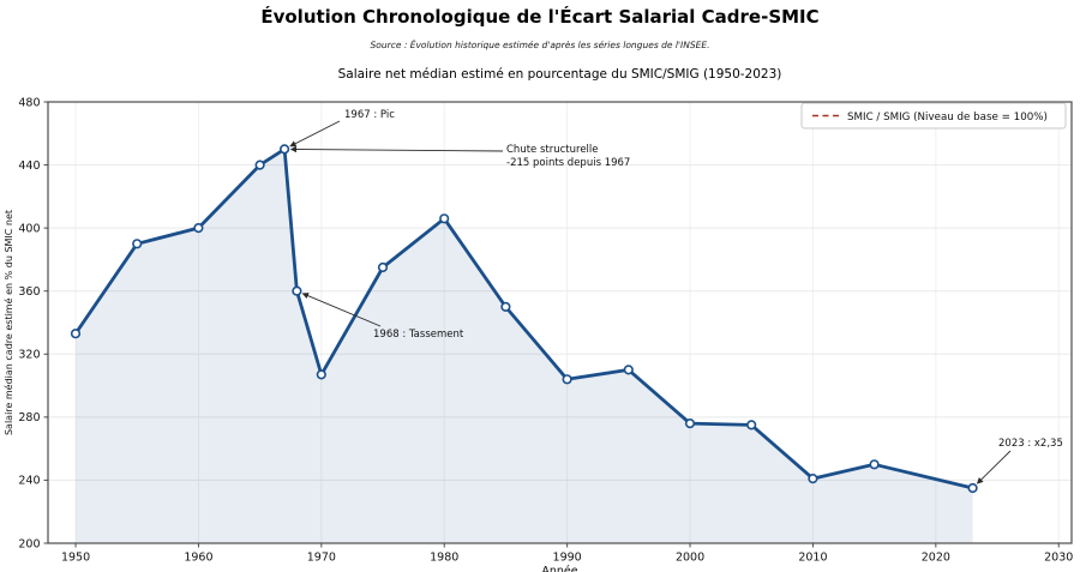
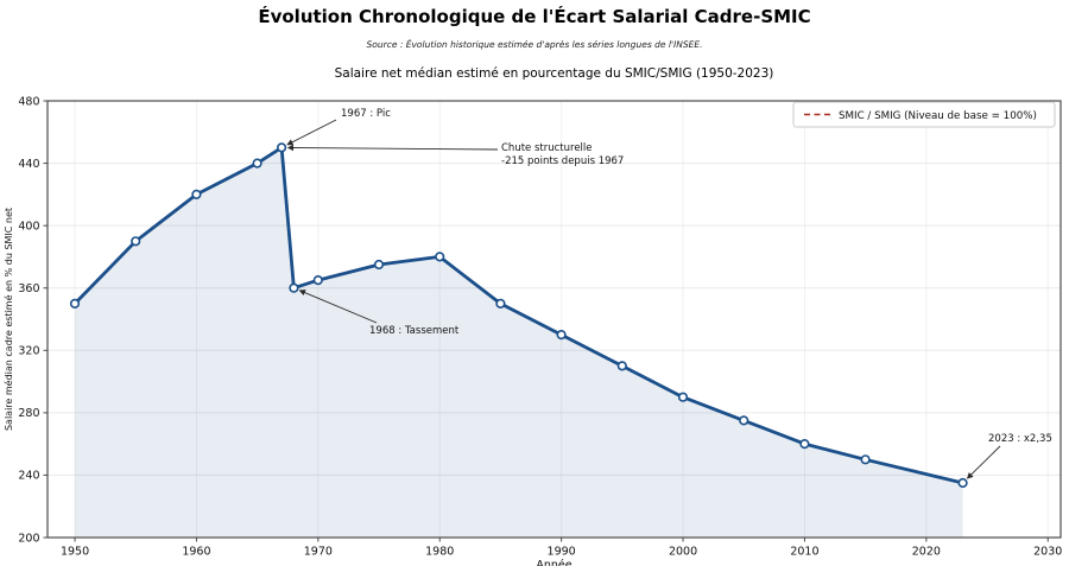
1950: 333 -> 350
1960: 400 -> 420
1970: 307 -> 365
1980: 406 -> 380
1990: 304 -> 330
2000: 276 -> 290
2010: 241 -> 260
